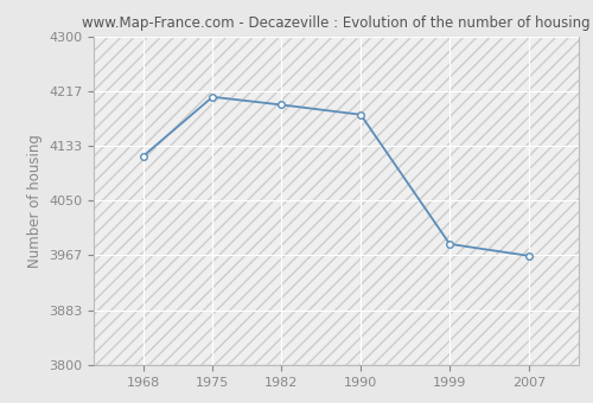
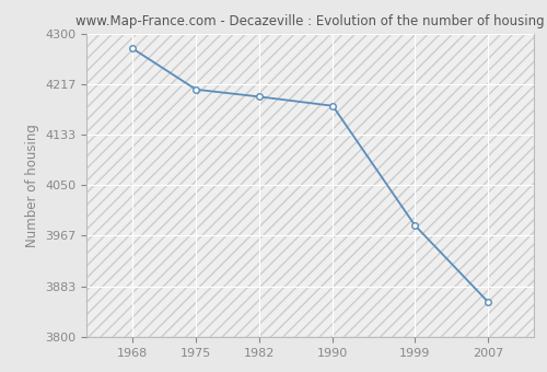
1968: 4118 -> 4276
2007: 3966 -> 3858
